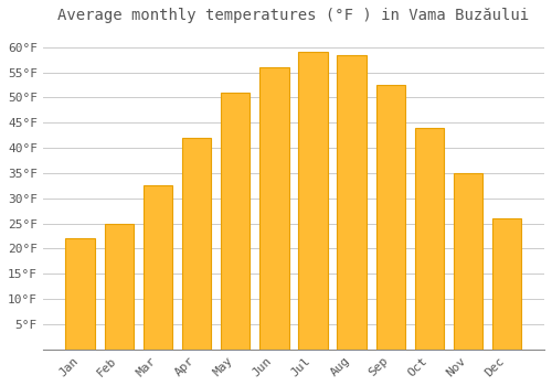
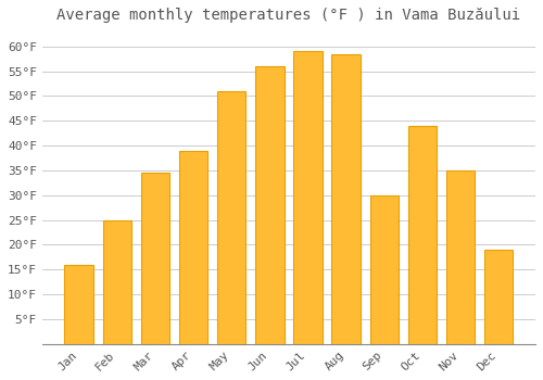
Jan: 22.0°F -> 16.0°F
Mar: 32.5°F -> 34.5°F
Apr: 42.0°F -> 39.0°F
Sep: 52.5°F -> 30.0°F
Dec: 26.0°F -> 19.0°F
